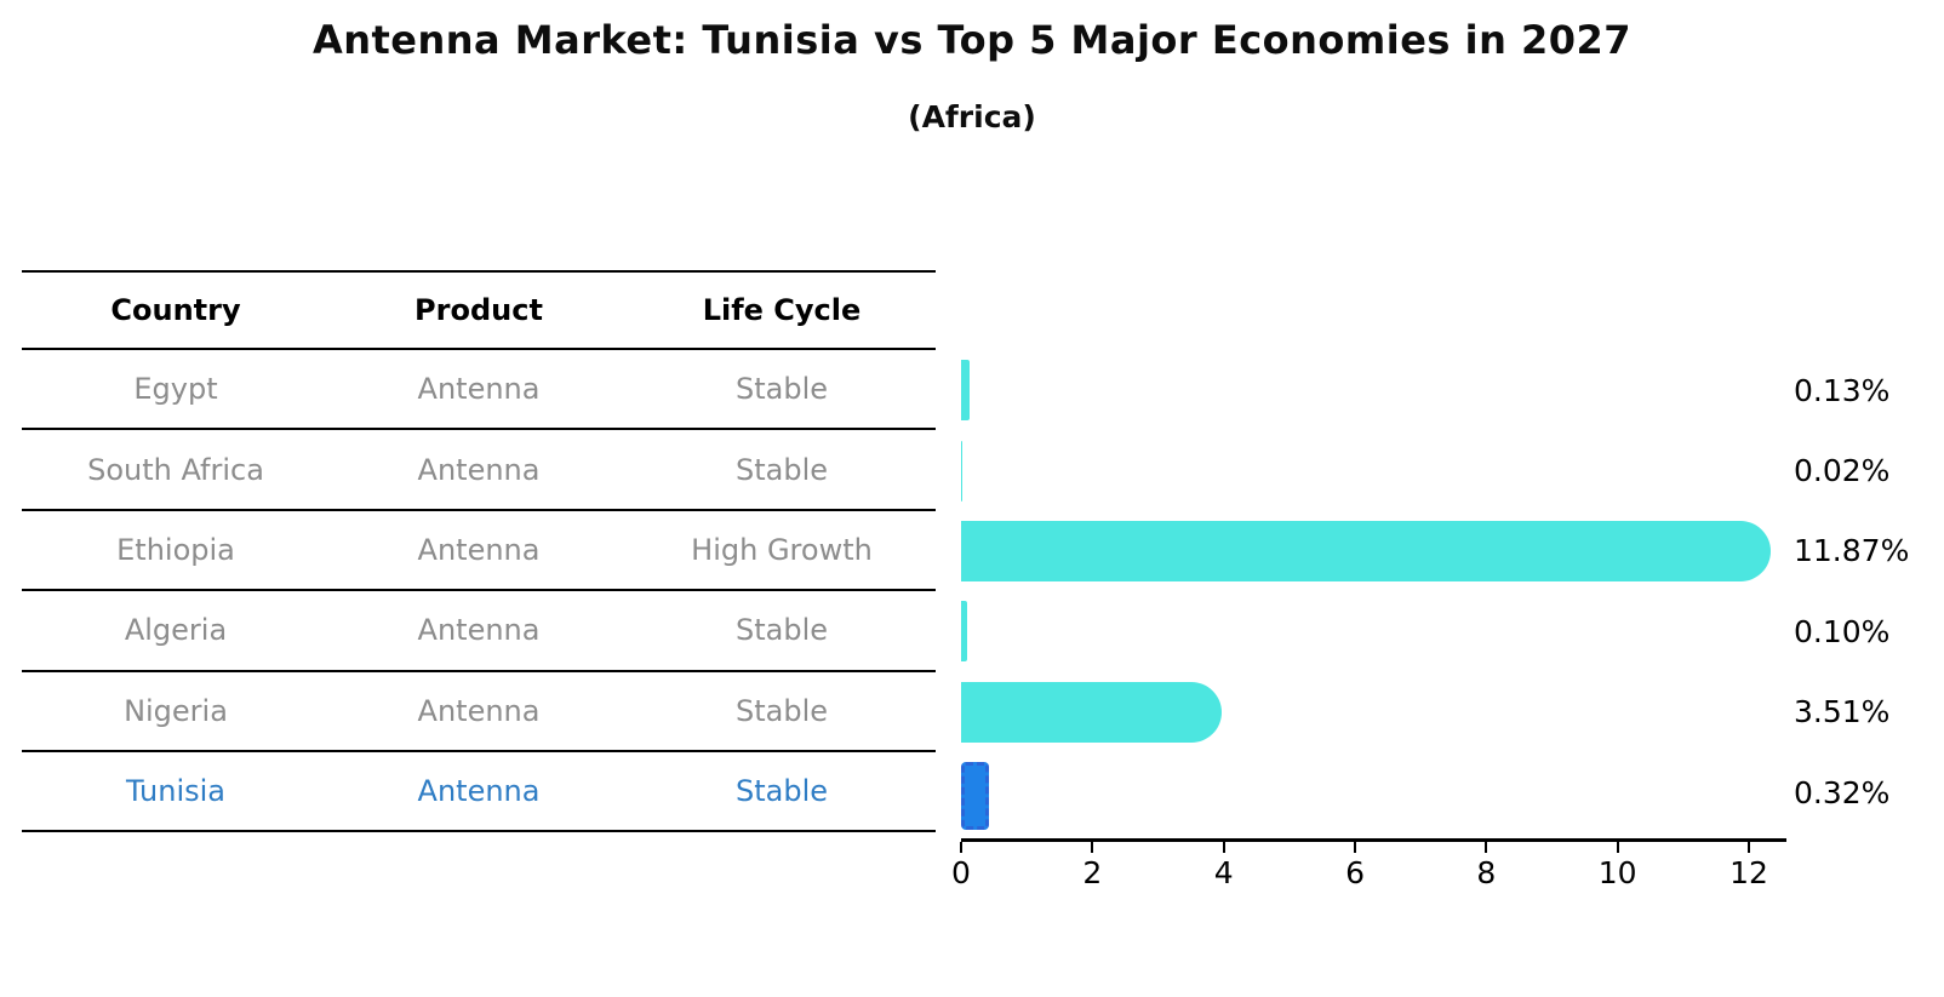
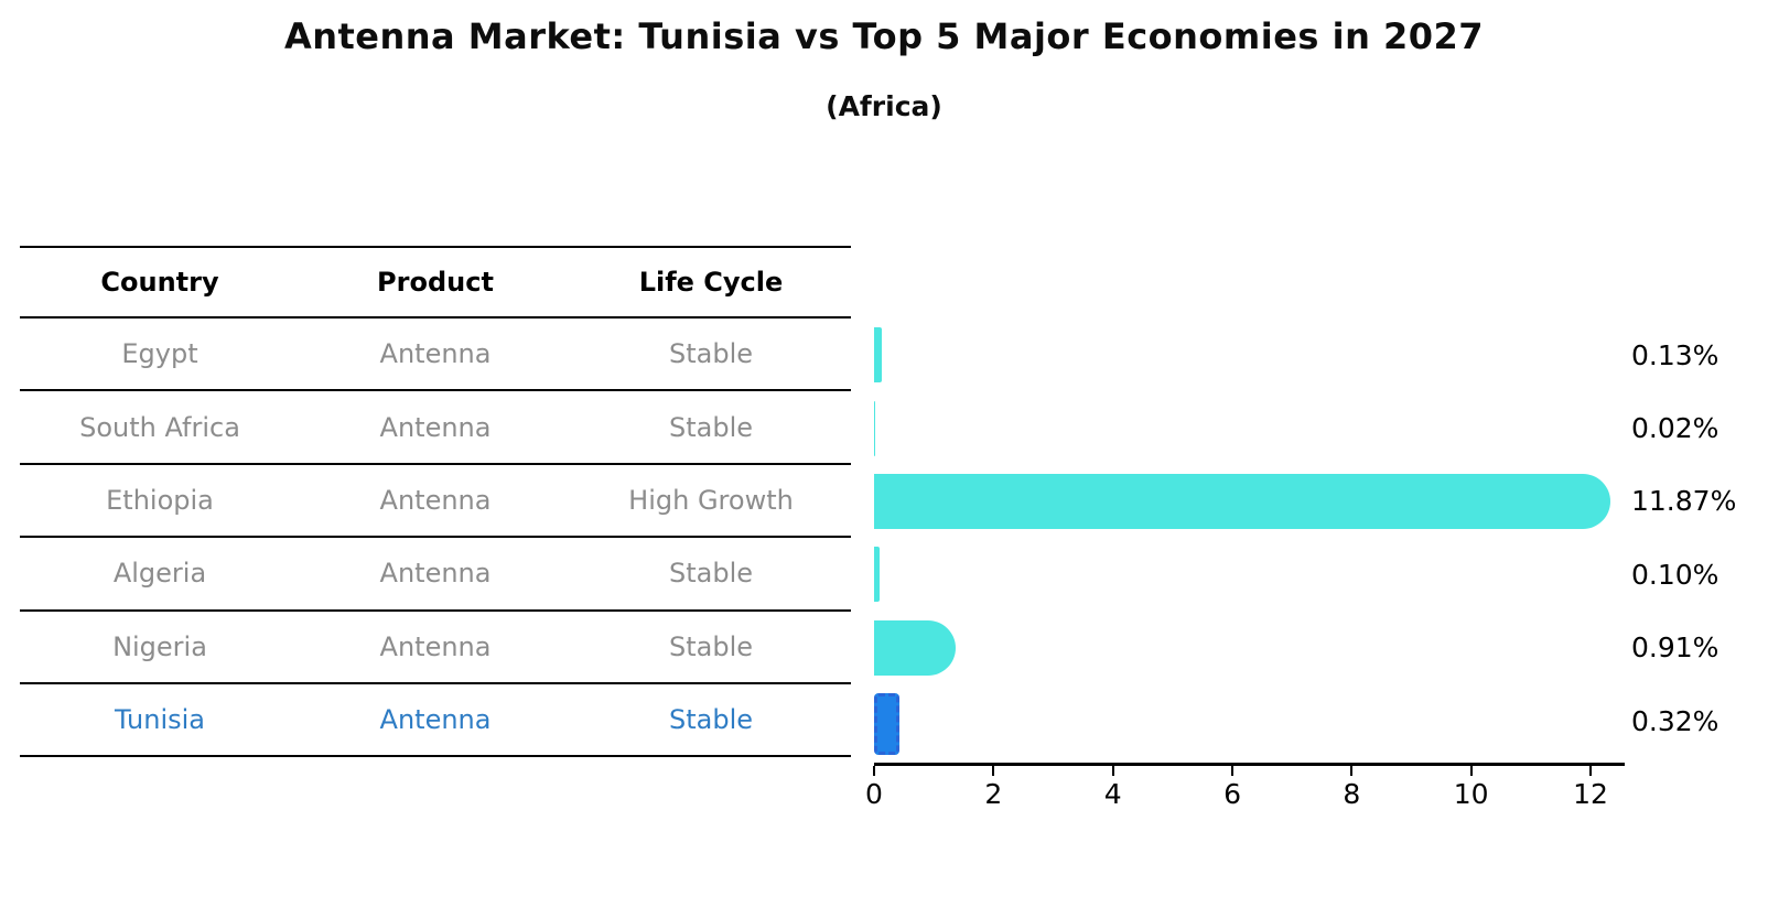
Nigeria: 3.51% -> 0.91%
